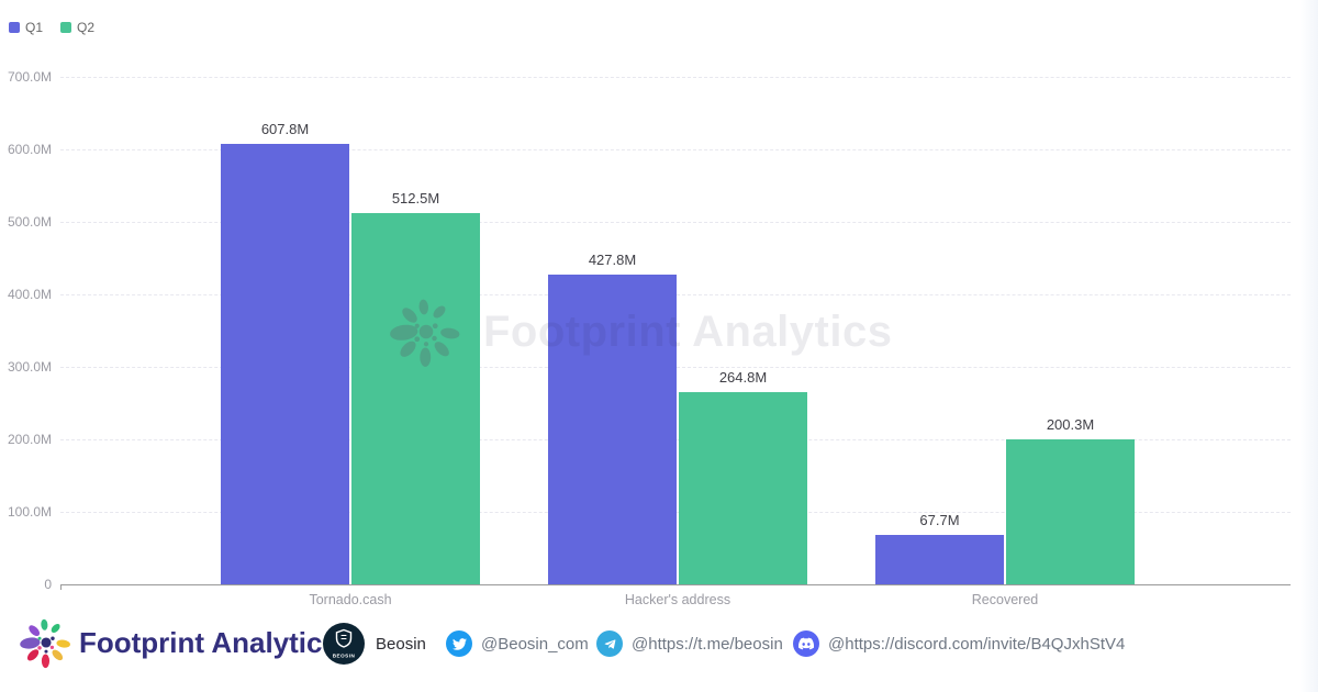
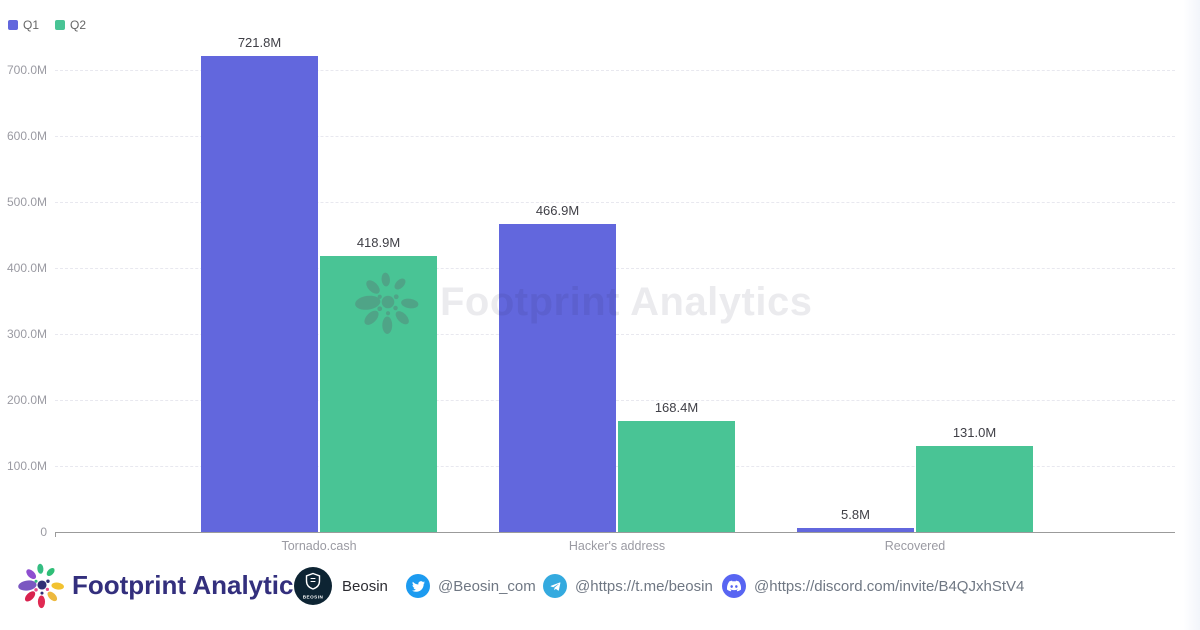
Q1/Tornado.cash: 607.8M -> 721.8M
Q2/Tornado.cash: 512.5M -> 418.9M
Q1/Hacker's address: 427.8M -> 466.9M
Q2/Hacker's address: 264.8M -> 168.4M
Q1/Recovered: 67.7M -> 5.8M
Q2/Recovered: 200.3M -> 131.0M
